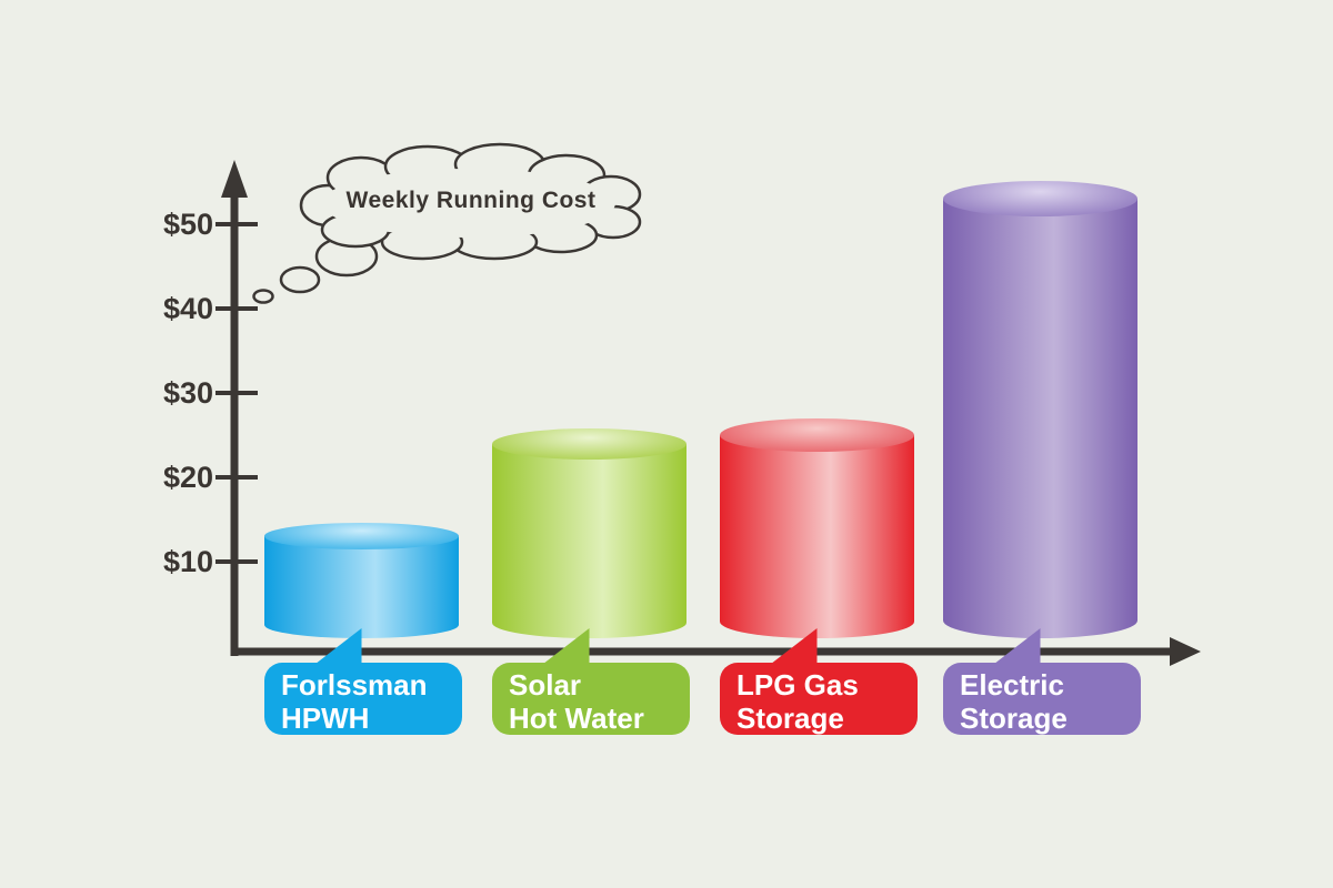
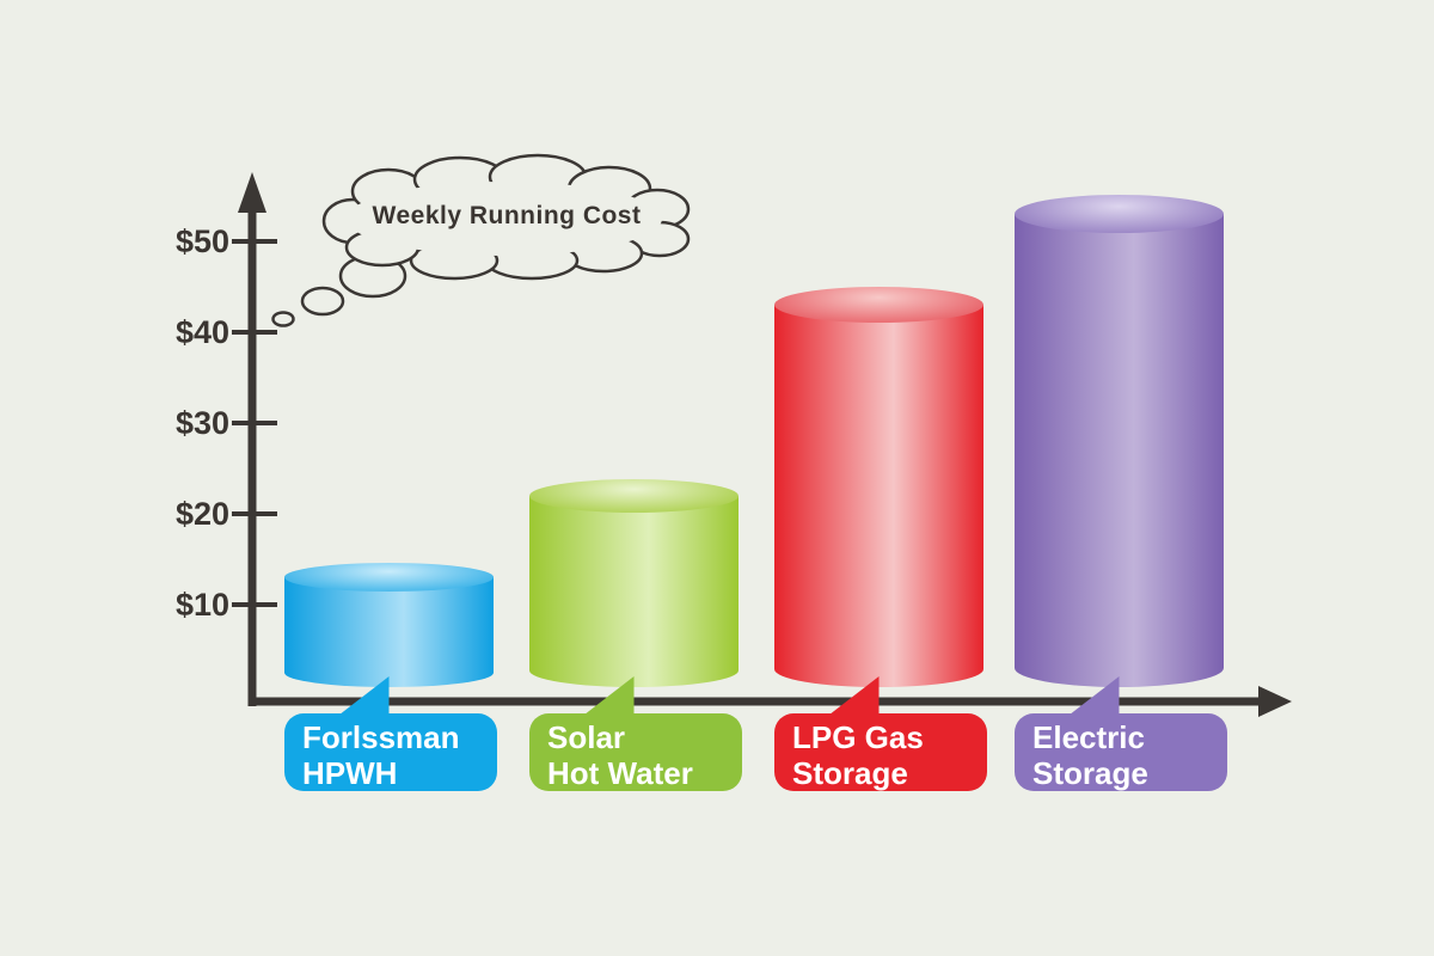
Solar Hot Water: $24 -> $22
LPG Gas Storage: $25 -> $43
